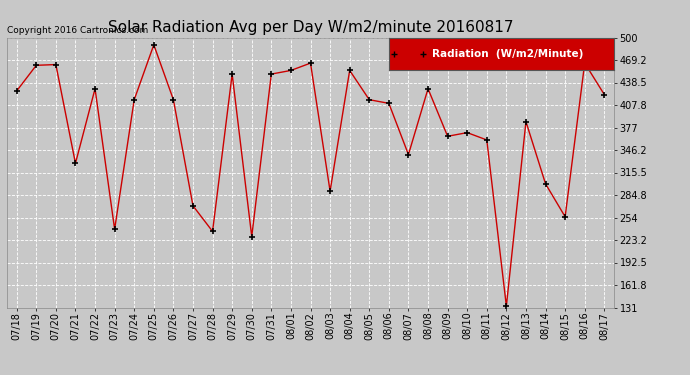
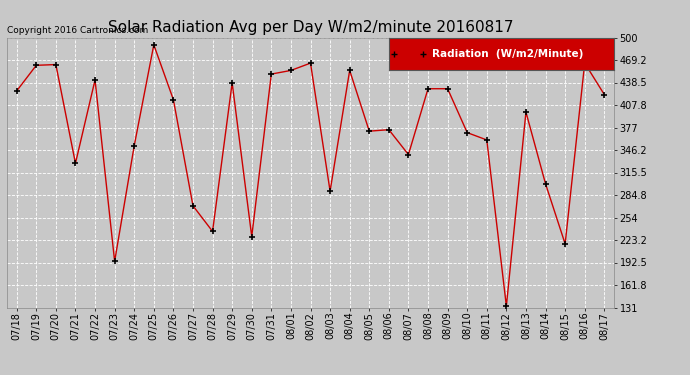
07/22: 430 -> 442
07/23: 238 -> 194
07/24: 415 -> 352
07/29: 450 -> 438
08/05: 415 -> 372
08/06: 410 -> 374
08/09: 365 -> 430
08/13: 385 -> 398
08/15: 255 -> 218
